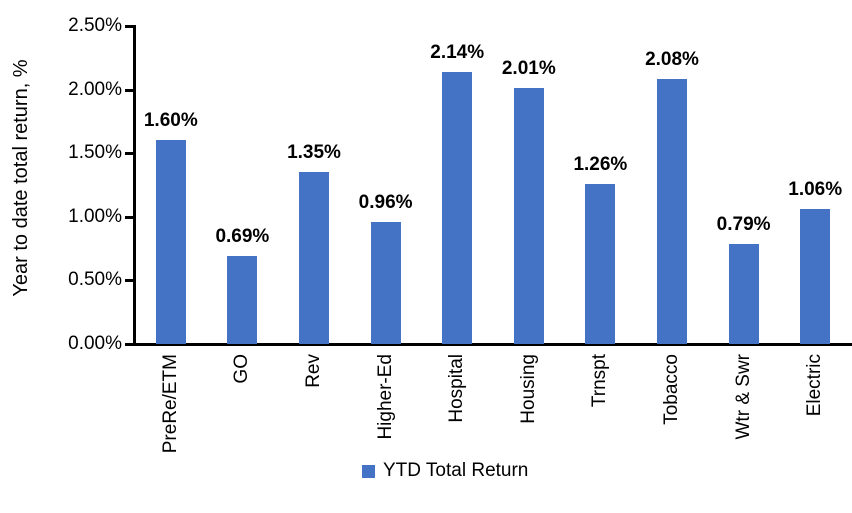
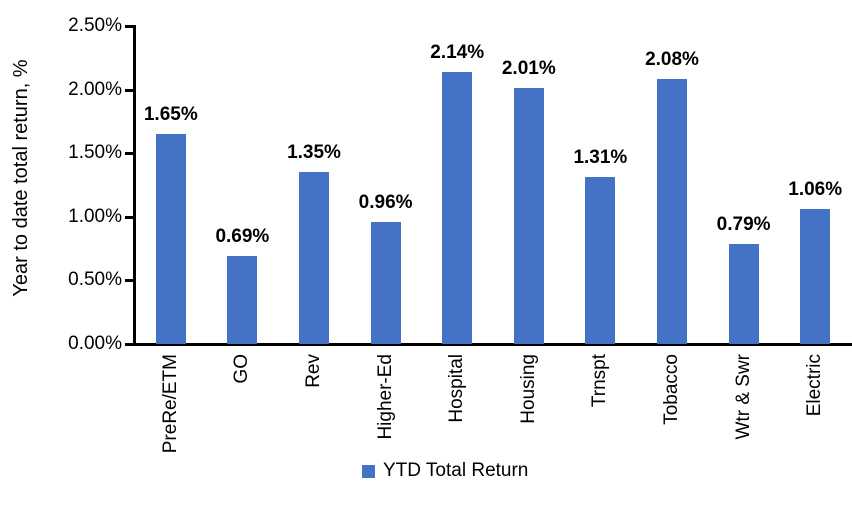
PreRe/ETM: 1.60% -> 1.65%
Trnspt: 1.26% -> 1.31%
